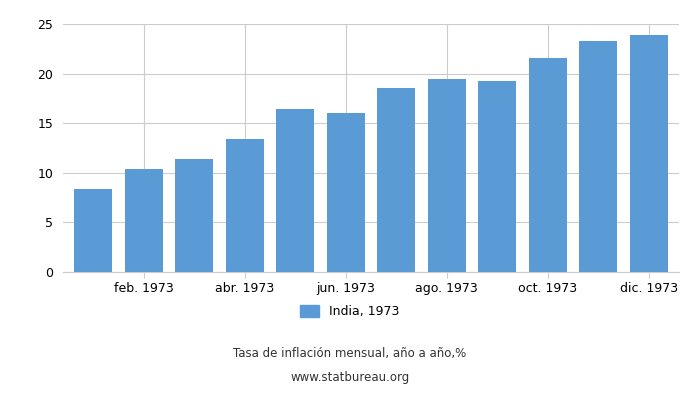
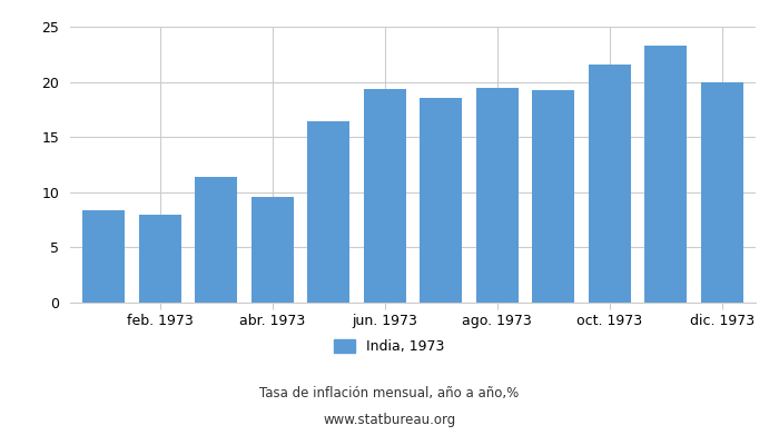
feb. 1973: 10.4 -> 8.0
abr. 1973: 13.4 -> 9.6
jun. 1973: 16.0 -> 19.4
dic. 1973: 23.9 -> 20.0
